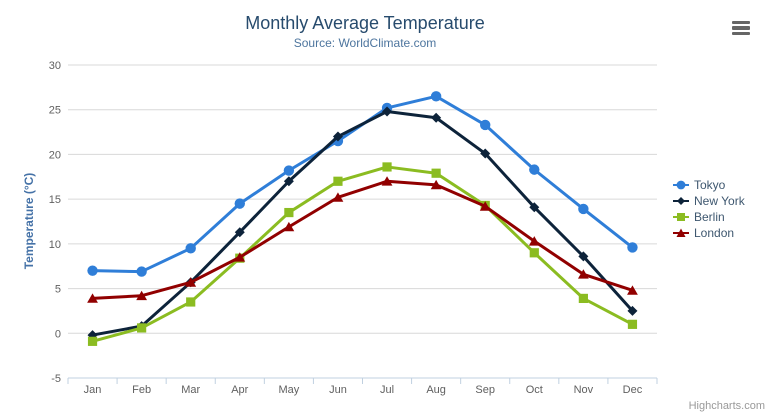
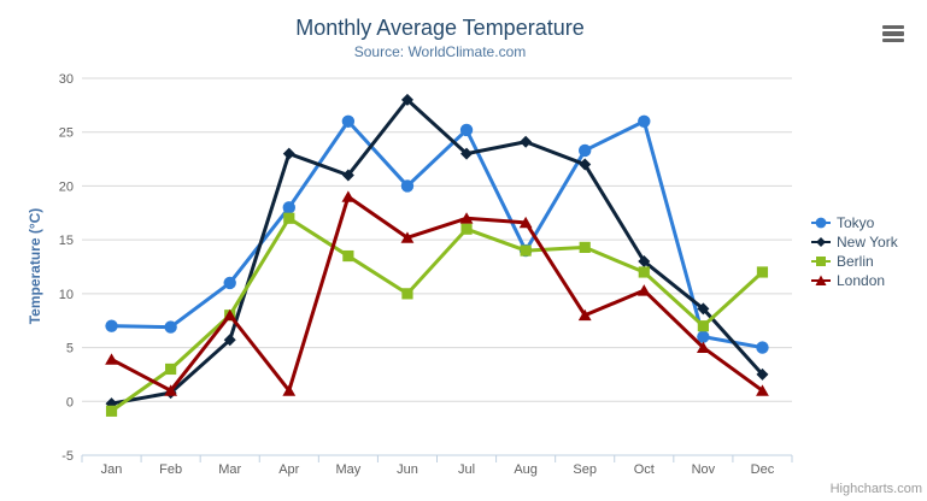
Berlin/Feb: 1 -> 3
London/Feb: 4 -> 1
Tokyo/Mar: 10 -> 11
Berlin/Mar: 4 -> 8
London/Mar: 6 -> 8
Tokyo/Apr: 14 -> 18
New York/Apr: 11 -> 23
Berlin/Apr: 8 -> 17
London/Apr: 8 -> 1
Tokyo/May: 18 -> 26
New York/May: 17 -> 21
London/May: 12 -> 19
Tokyo/Jun: 22 -> 20
New York/Jun: 22 -> 28
Berlin/Jun: 17 -> 10
New York/Jul: 25 -> 23
Berlin/Jul: 19 -> 16
Tokyo/Aug: 26 -> 14
Berlin/Aug: 18 -> 14
New York/Sep: 20 -> 22
London/Sep: 14 -> 8
Tokyo/Oct: 18 -> 26
New York/Oct: 14 -> 13
Berlin/Oct: 9 -> 12
Tokyo/Nov: 14 -> 6
Berlin/Nov: 4 -> 7
London/Nov: 7 -> 5
Tokyo/Dec: 10 -> 5
Berlin/Dec: 1 -> 12
London/Dec: 5 -> 1
